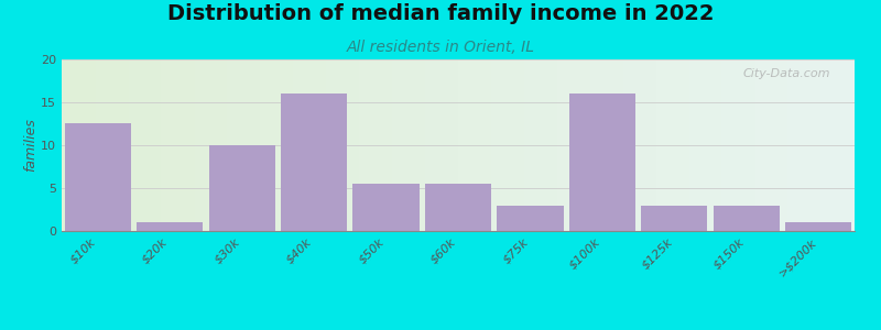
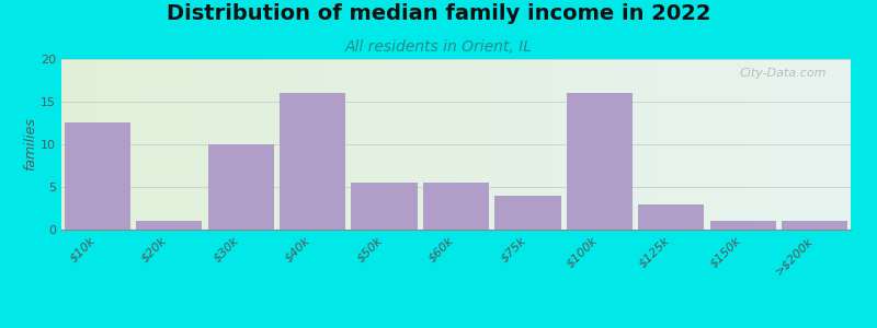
$75k: 3.0 -> 4.0
$150k: 3.0 -> 1.0
